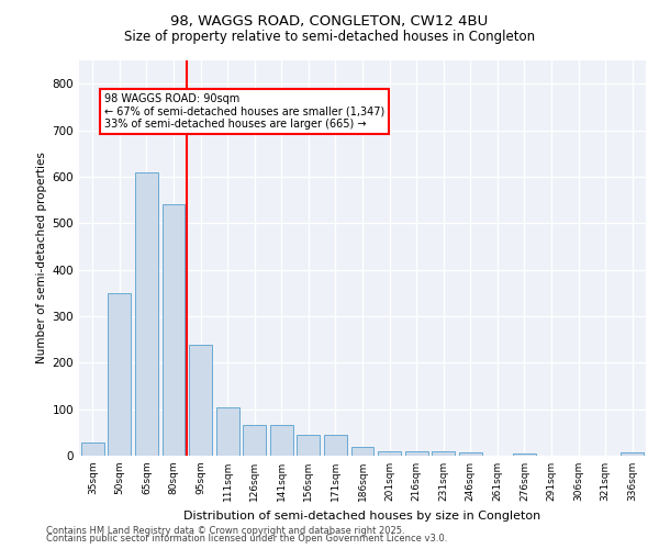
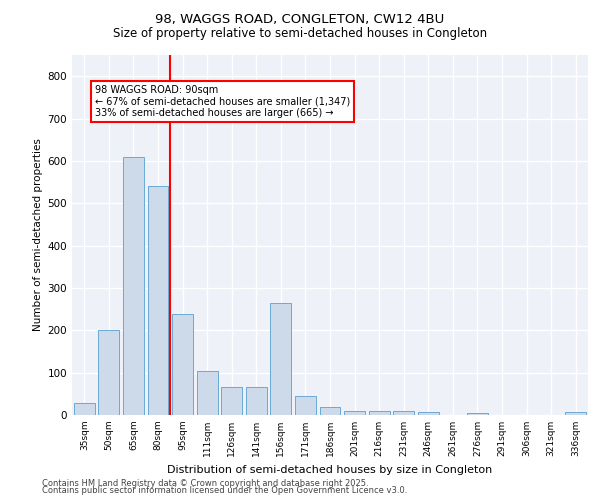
50sqm: 350 -> 200
156sqm: 45 -> 265
